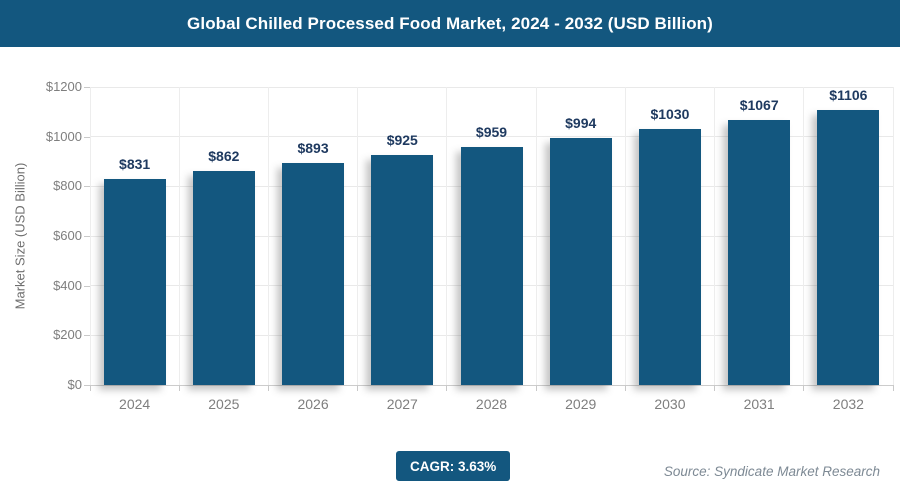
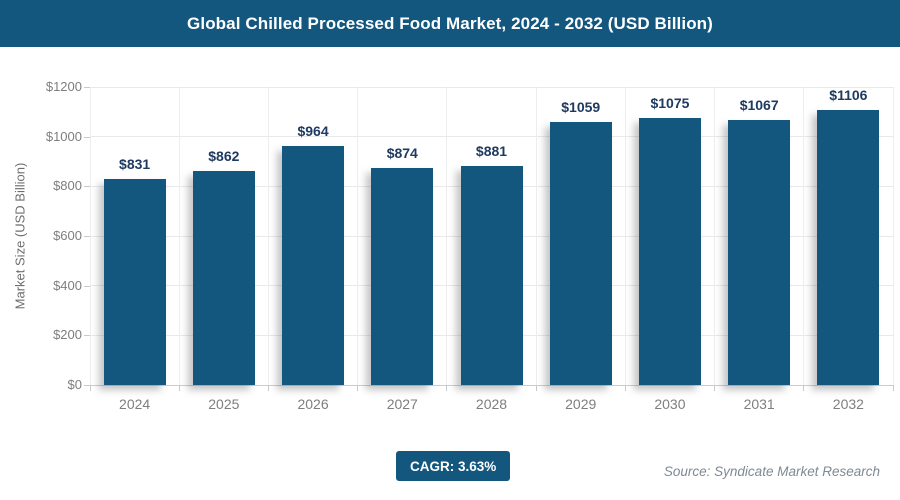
2026: $893 -> $964
2027: $925 -> $874
2028: $959 -> $881
2029: $994 -> $1059
2030: $1030 -> $1075
